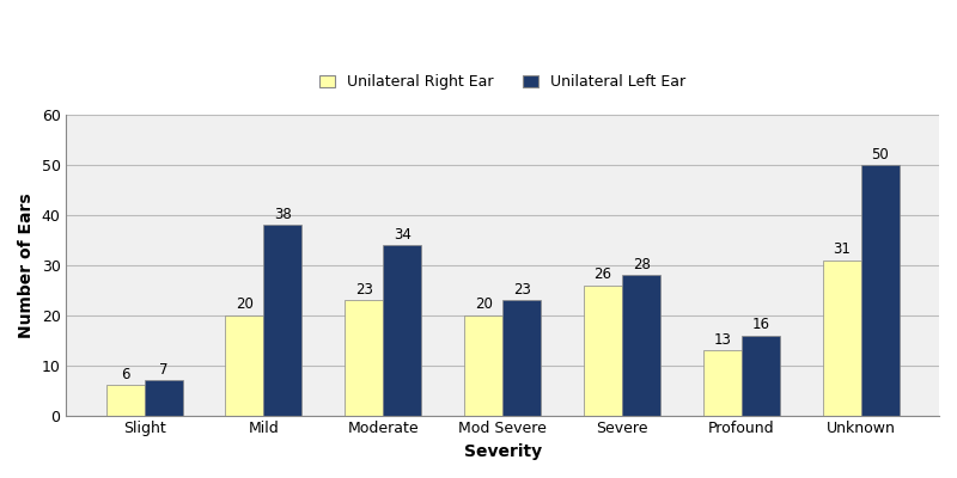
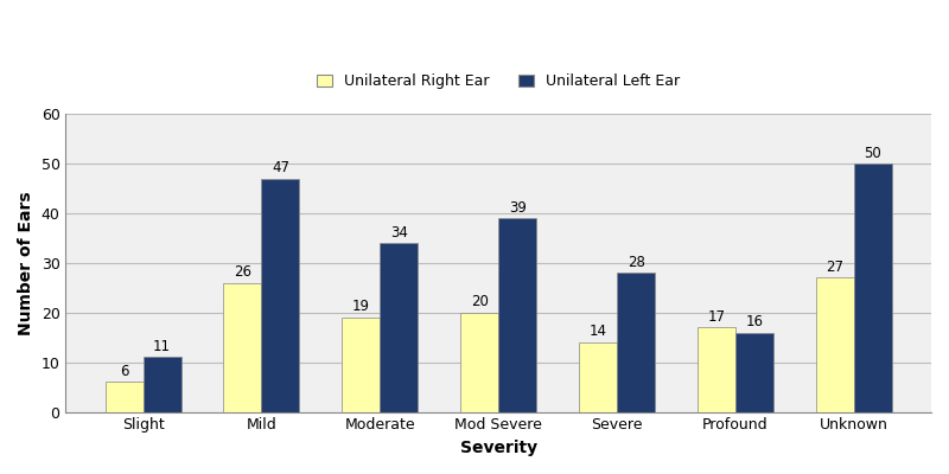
Unilateral Left Ear/Slight: 7 -> 11
Unilateral Right Ear/Mild: 20 -> 26
Unilateral Left Ear/Mild: 38 -> 47
Unilateral Right Ear/Moderate: 23 -> 19
Unilateral Left Ear/Mod Severe: 23 -> 39
Unilateral Right Ear/Severe: 26 -> 14
Unilateral Right Ear/Profound: 13 -> 17
Unilateral Right Ear/Unknown: 31 -> 27
